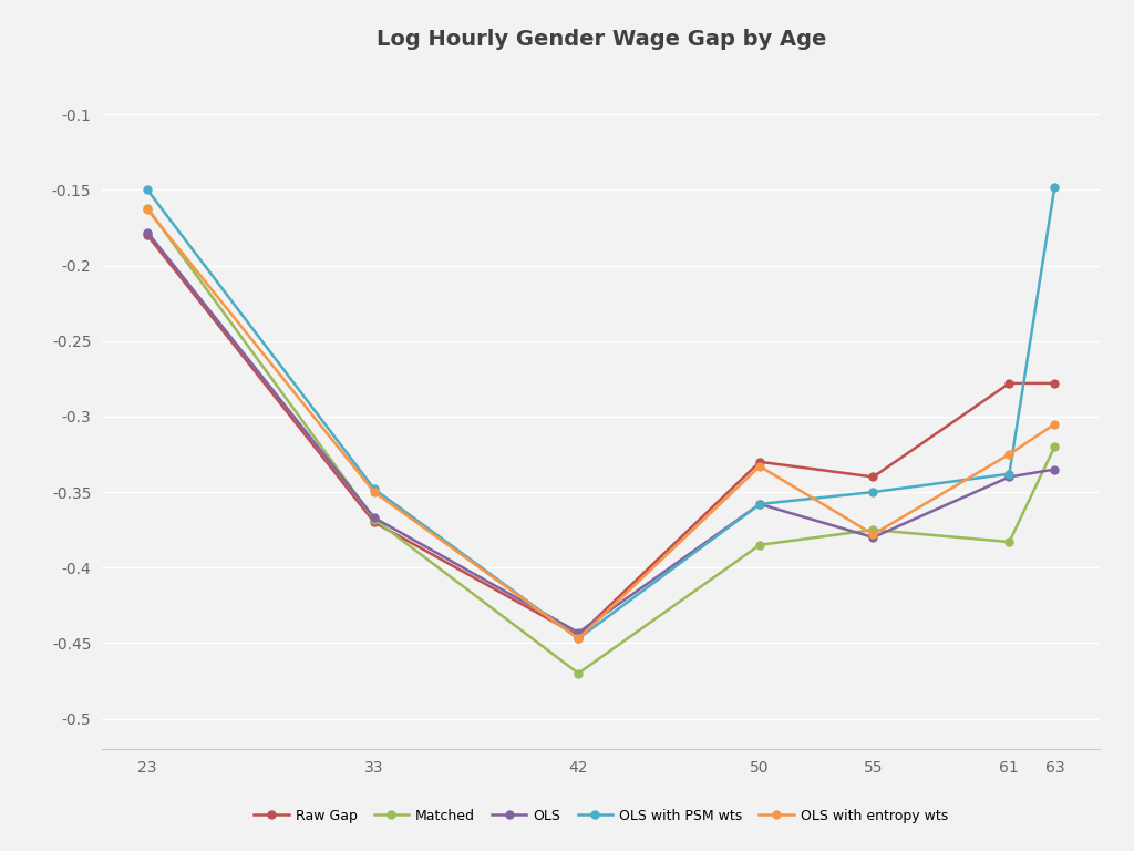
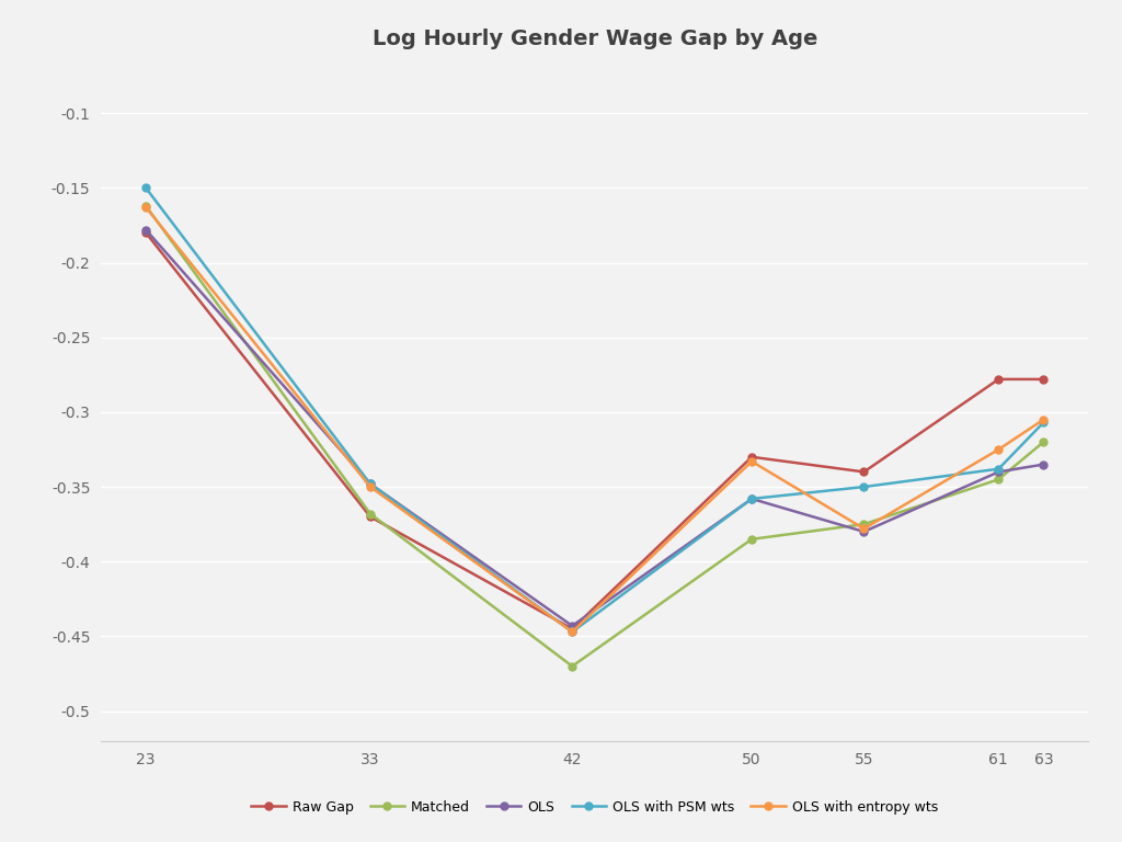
OLS/33: -0.367 -> -0.348
Matched/61: -0.383 -> -0.345
OLS with PSM wts/63: -0.148 -> -0.307
